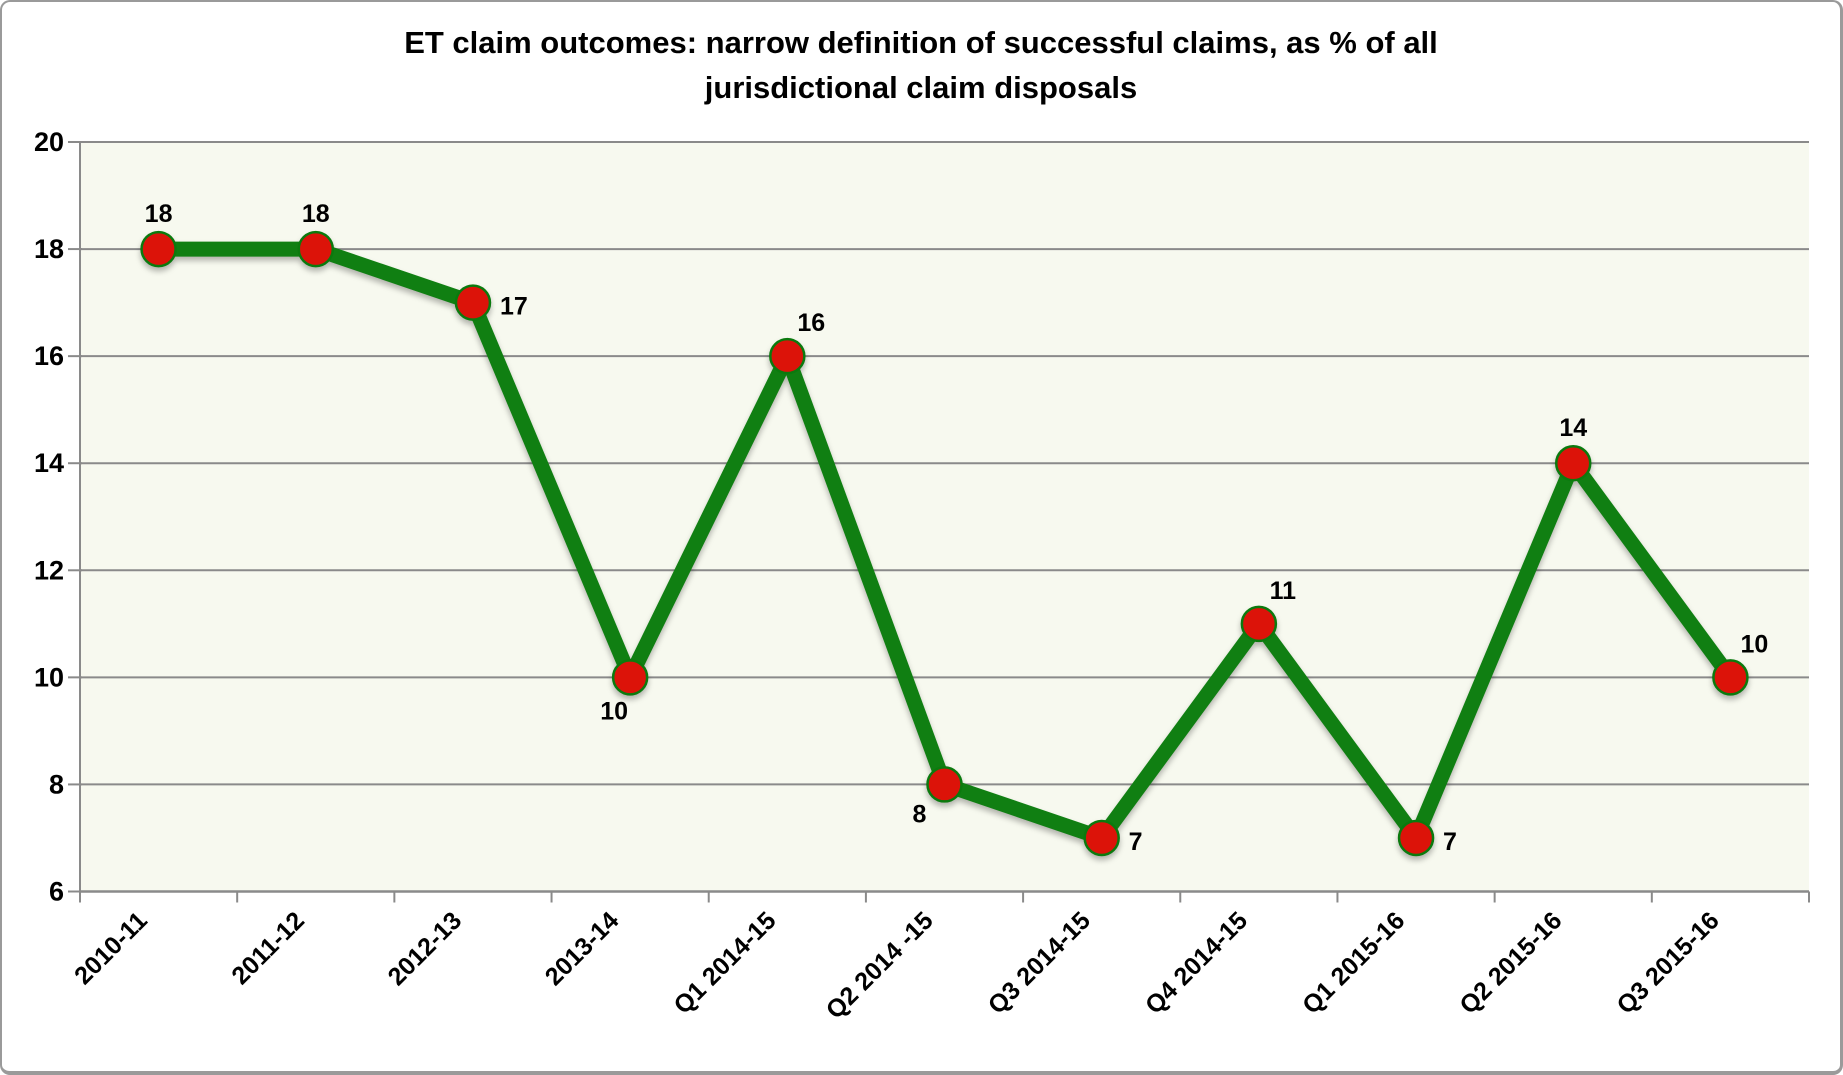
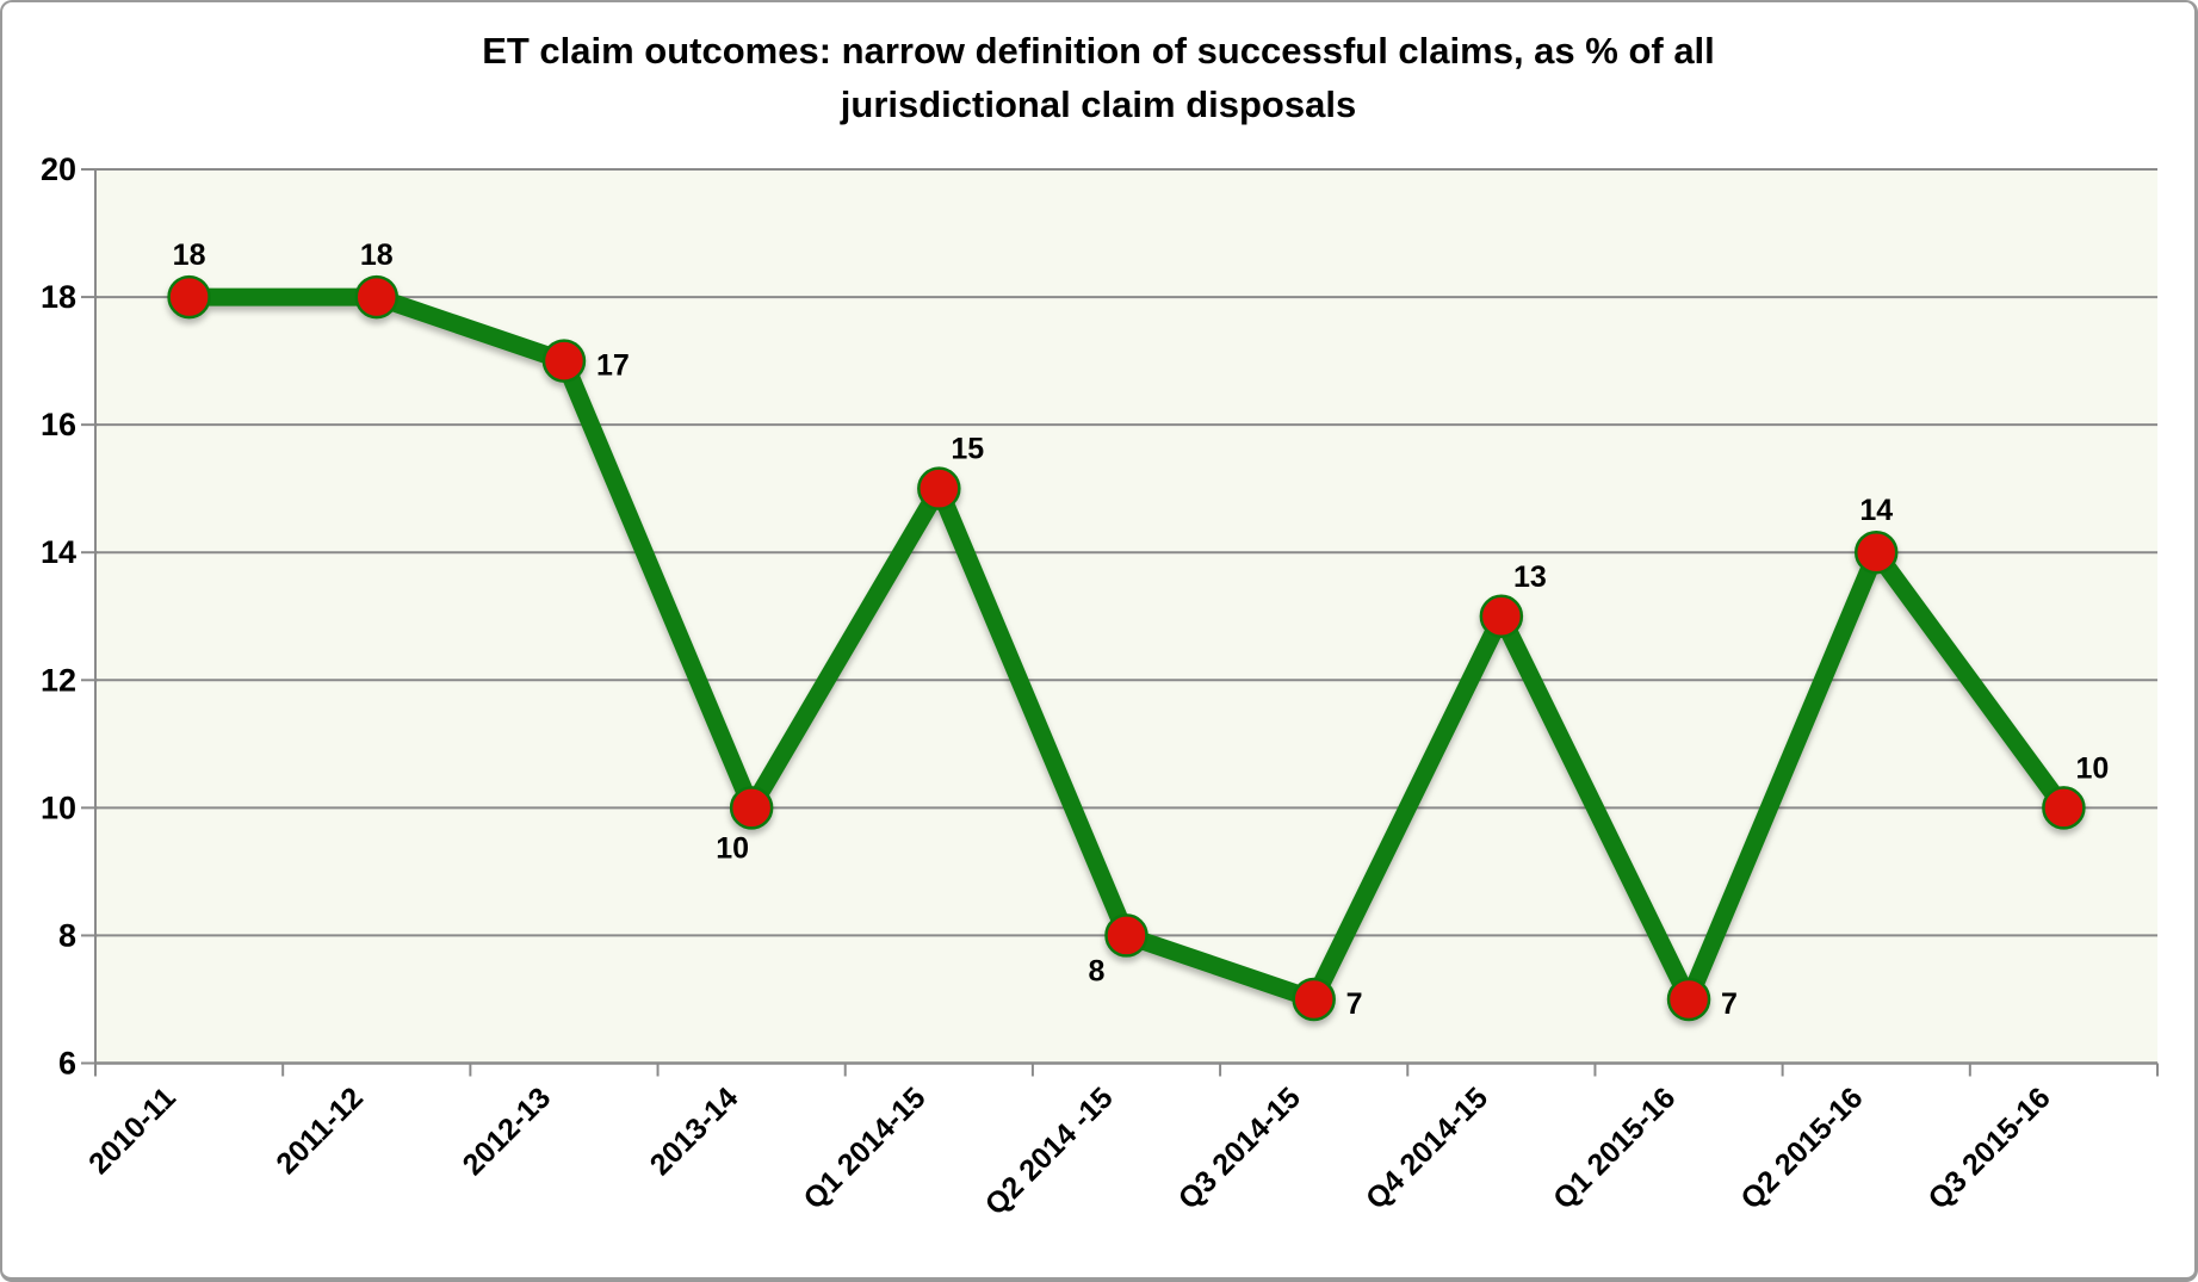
Q1 2014-15: 16 -> 15
Q4 2014-15: 11 -> 13
